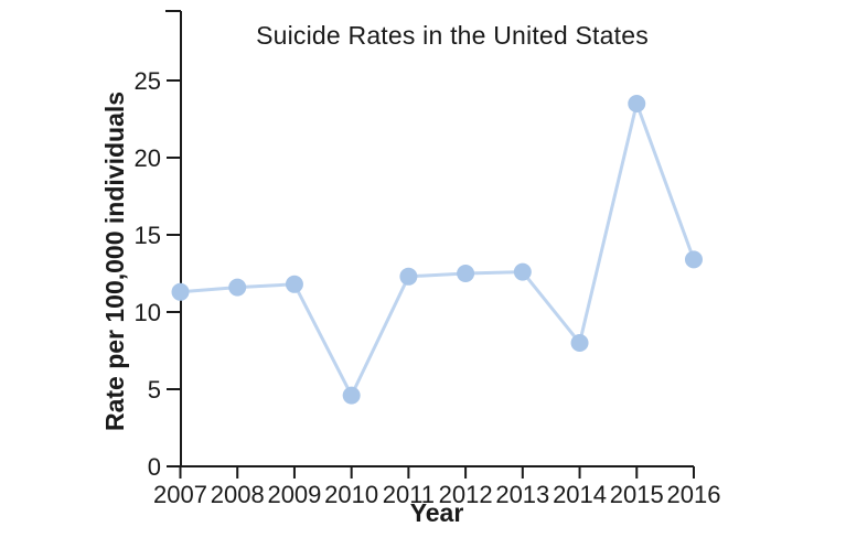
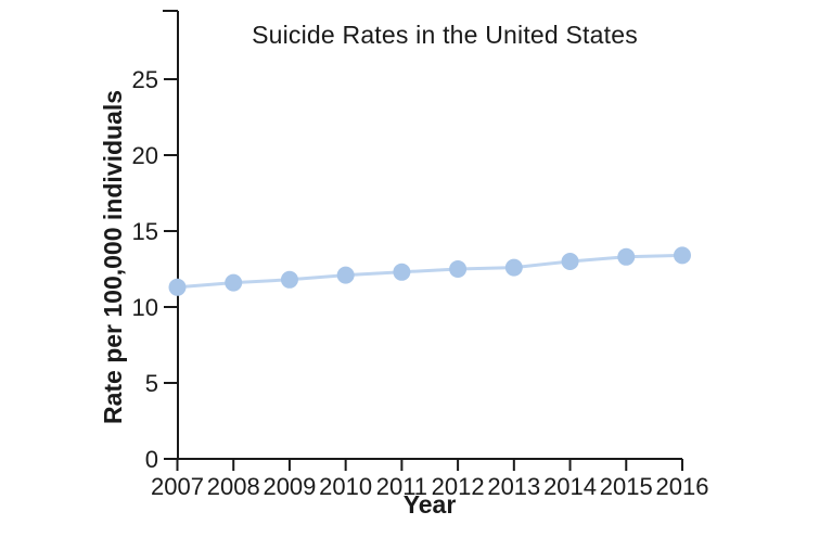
2010: 4.6 -> 12.1
2014: 8.0 -> 13.0
2015: 23.5 -> 13.3
